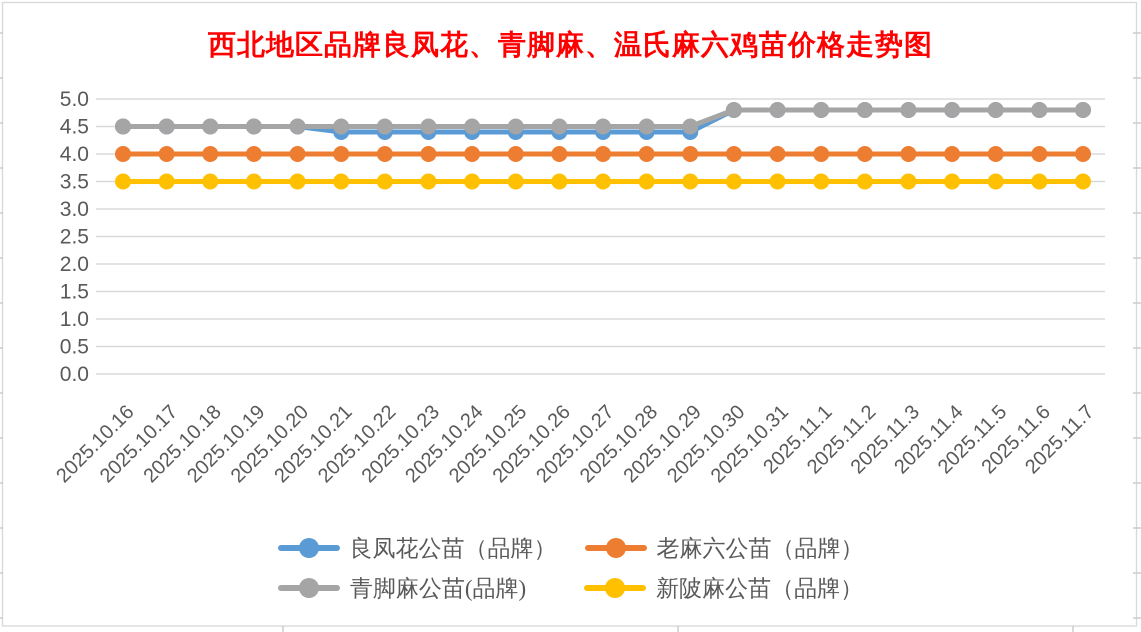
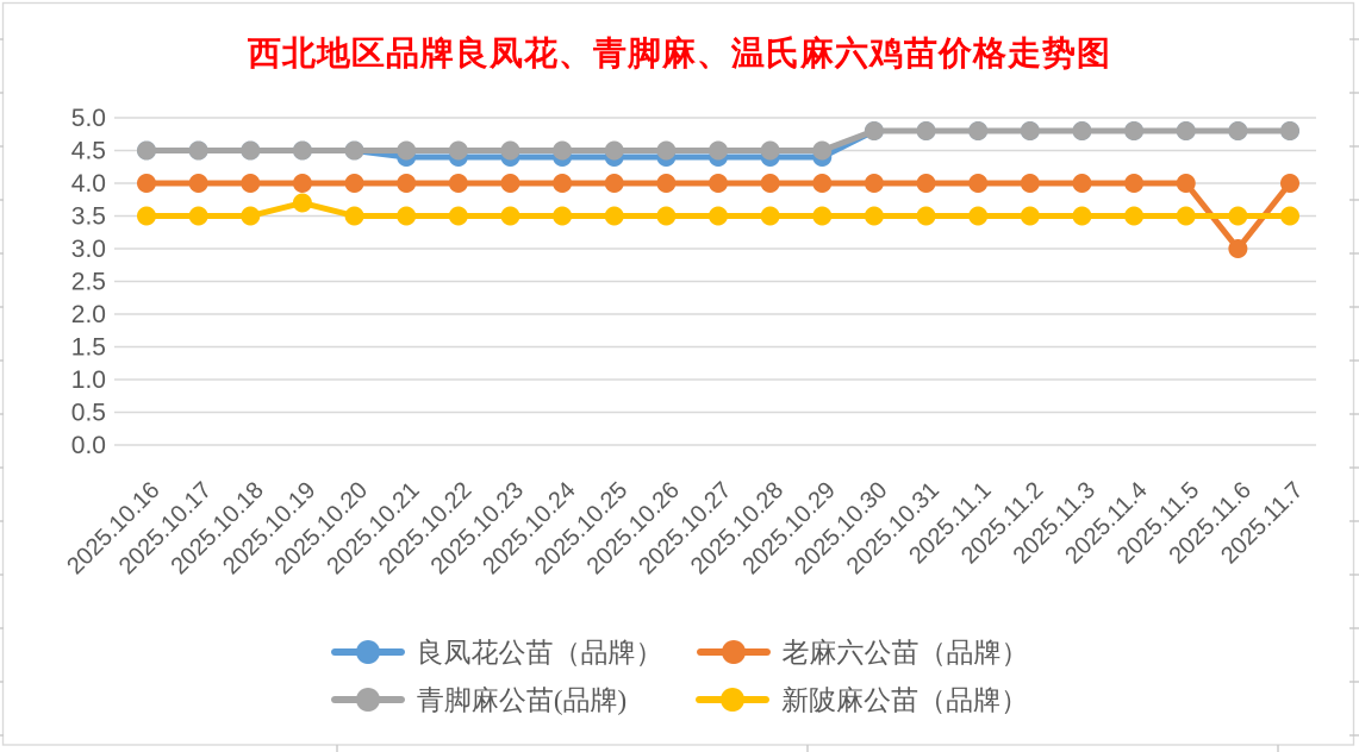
新陂麻公苗（品牌）/2025.10.19: 3.5 -> 3.7
老麻六公苗（品牌）/2025.11.6: 4 -> 3
